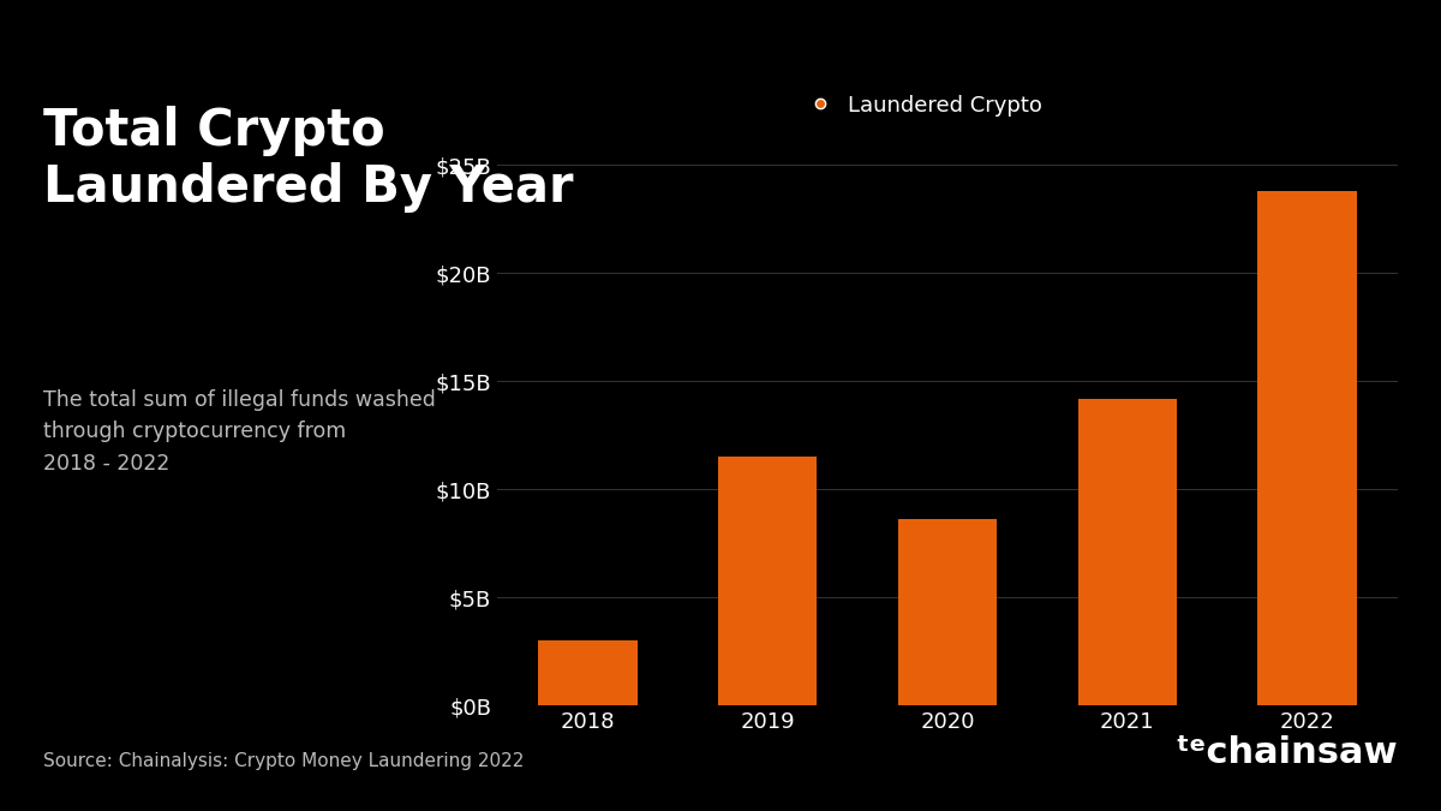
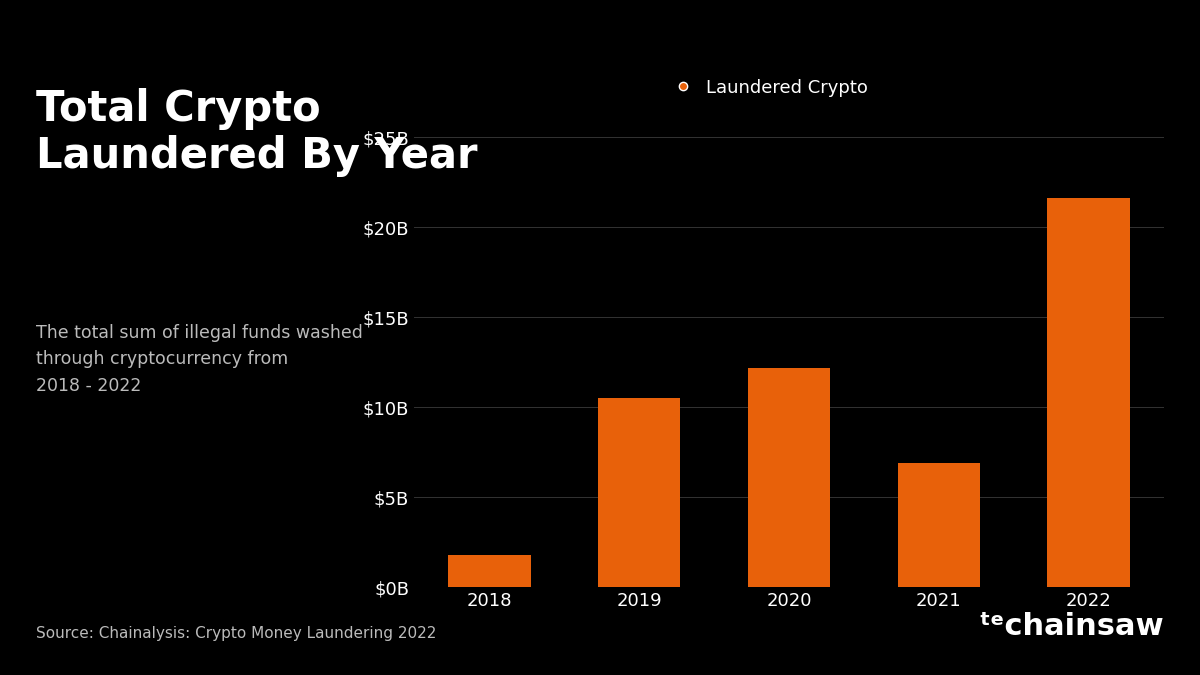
2018: $3.0B -> $1.8B
2019: $11.5B -> $10.5B
2020: $8.6B -> $12.2B
2021: $14.2B -> $6.9B
2022: $23.8B -> $21.6B
